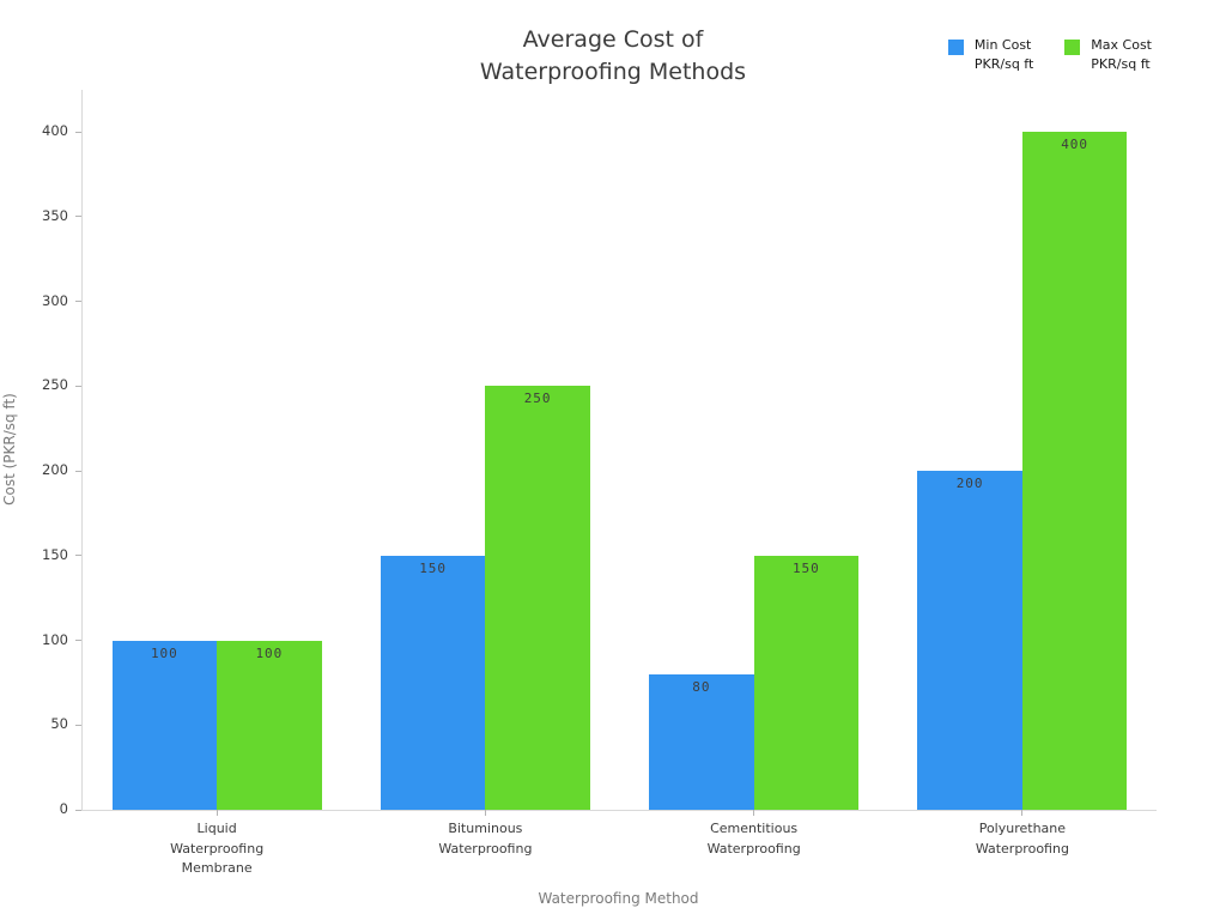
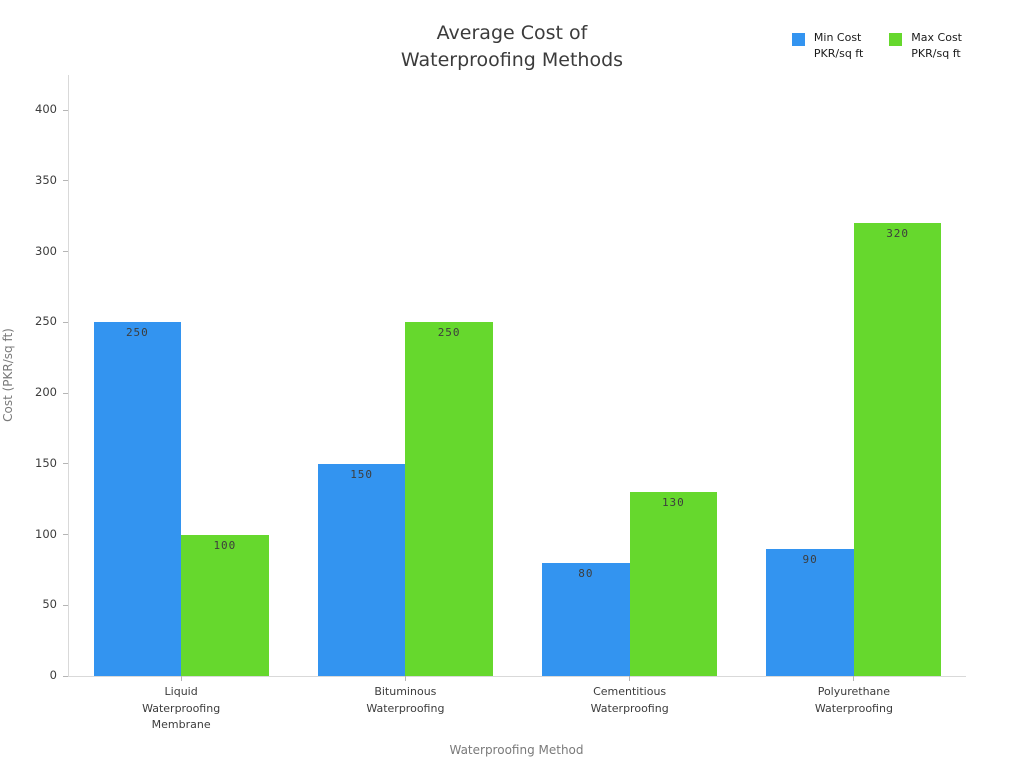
Min Cost PKR/sq ft/Liquid Waterproofing Membrane: 100 -> 250
Max Cost PKR/sq ft/Cementitious Waterproofing: 150 -> 130
Min Cost PKR/sq ft/Polyurethane Waterproofing: 200 -> 90
Max Cost PKR/sq ft/Polyurethane Waterproofing: 400 -> 320
